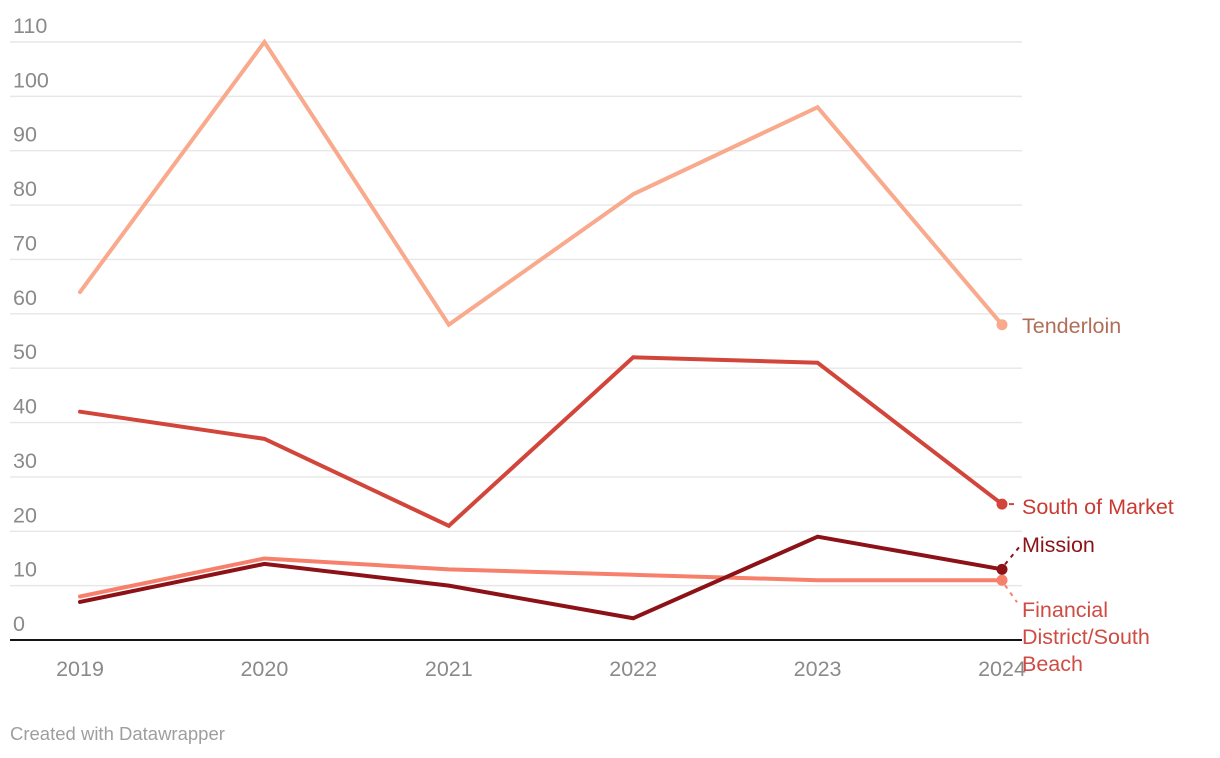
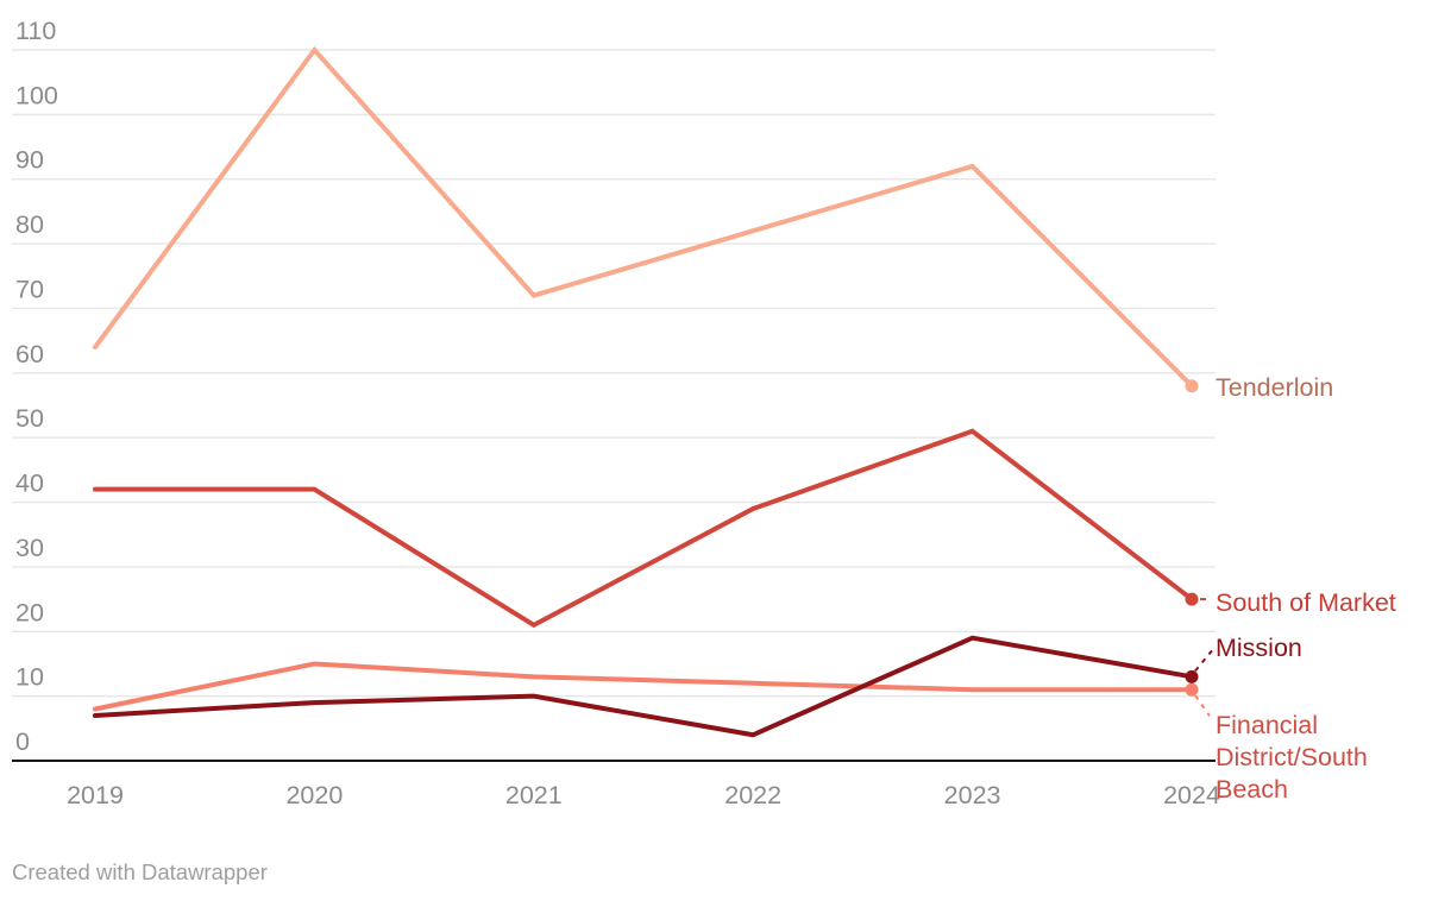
South of Market/2020: 37 -> 42
Mission/2020: 14 -> 9
Tenderloin/2021: 58 -> 72
South of Market/2022: 52 -> 39
Tenderloin/2023: 98 -> 92
